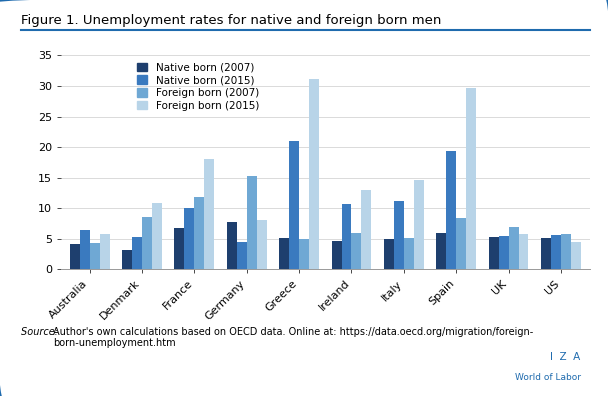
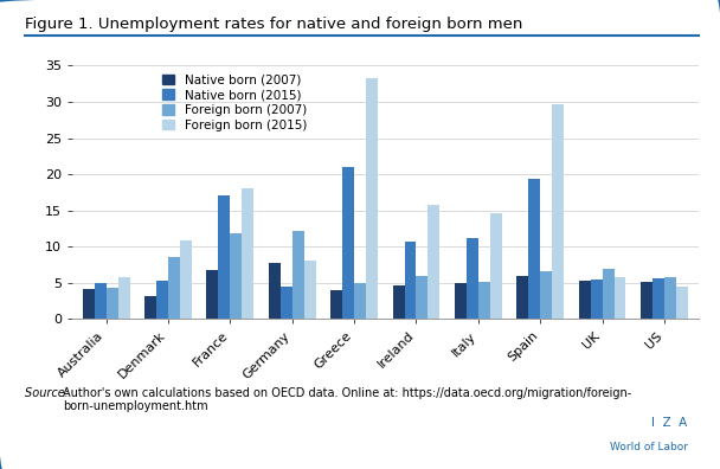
Native born (2015)/Australia: 6.5 -> 5.0
Native born (2015)/France: 10.0 -> 17.0
Foreign born (2007)/Germany: 15.2 -> 12.2
Native born (2007)/Greece: 5.2 -> 4.0
Foreign born (2015)/Greece: 31.2 -> 33.2
Foreign born (2015)/Ireland: 13.0 -> 15.8
Foreign born (2007)/Spain: 8.4 -> 6.6
